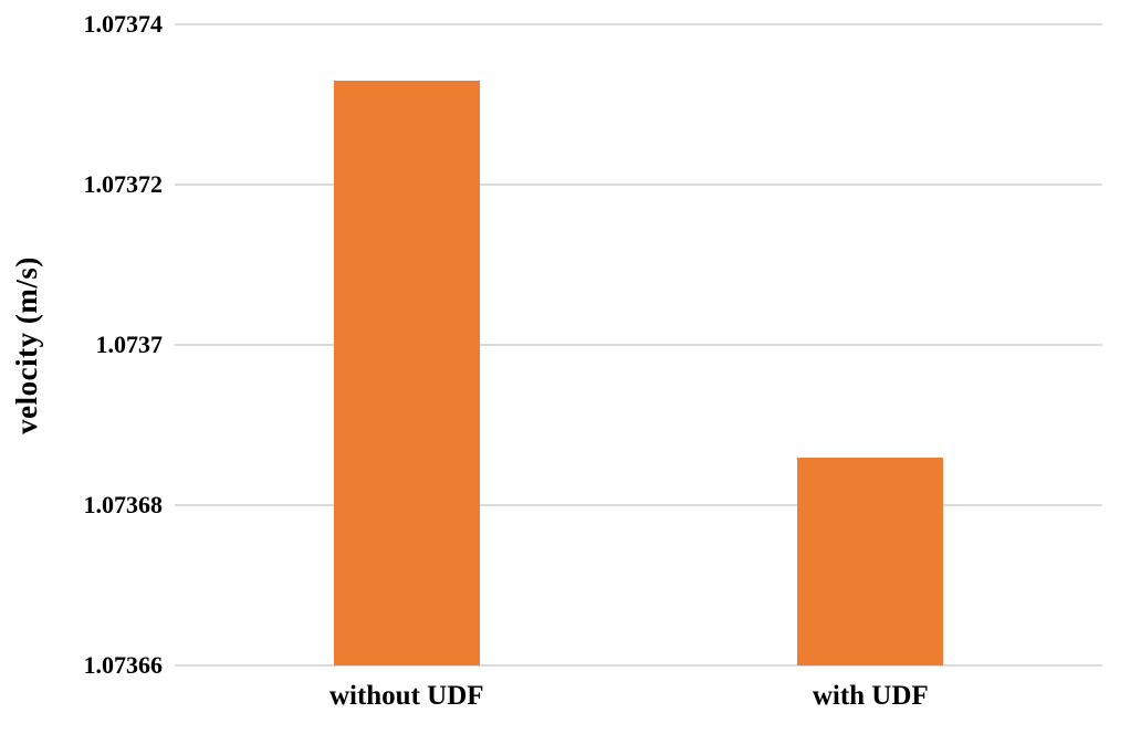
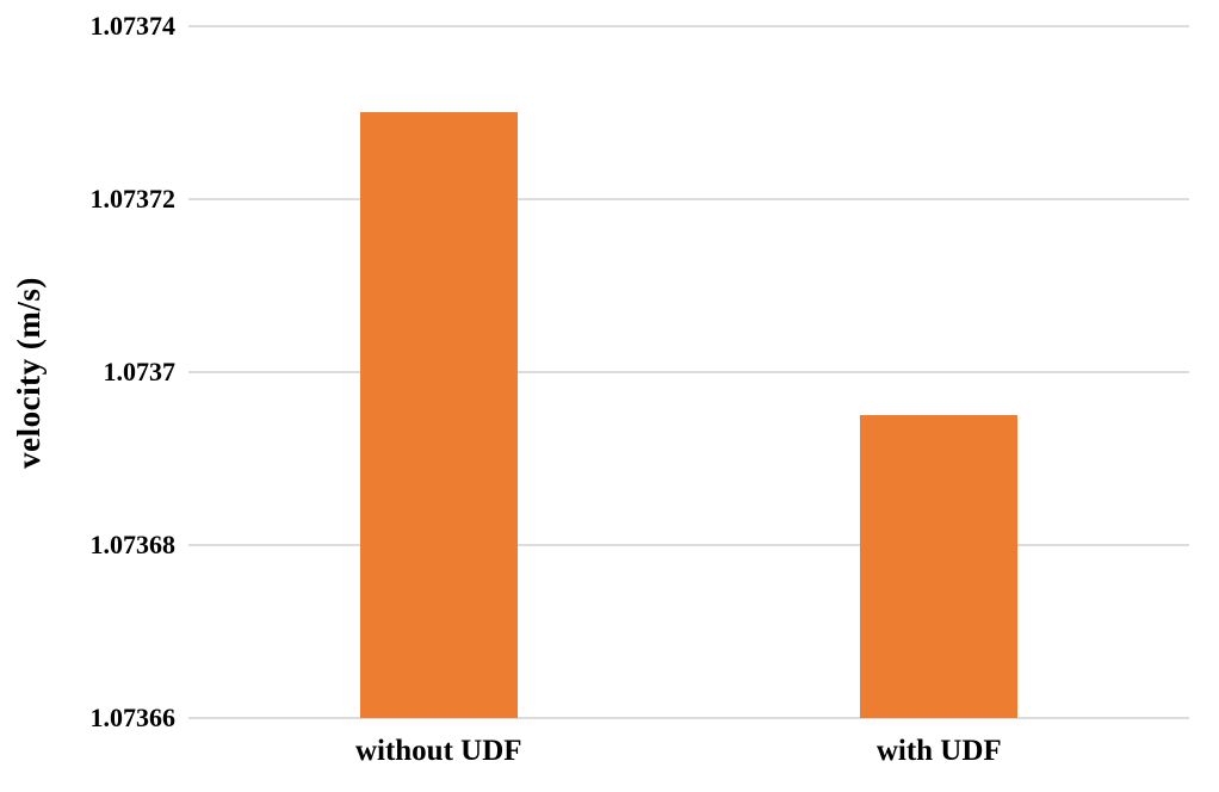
without UDF: 1.073733 -> 1.073730
with UDF: 1.073686 -> 1.073695
